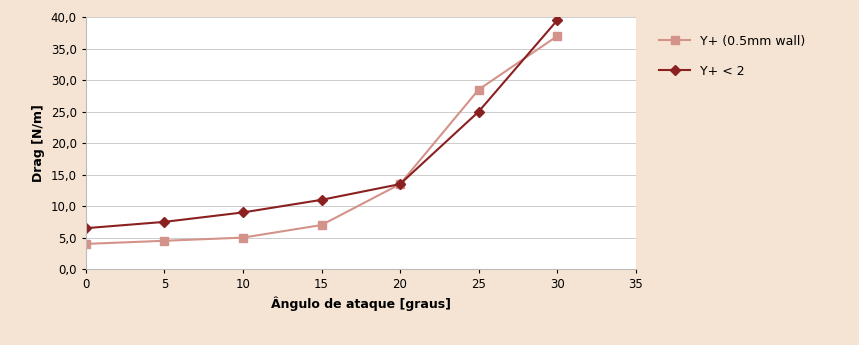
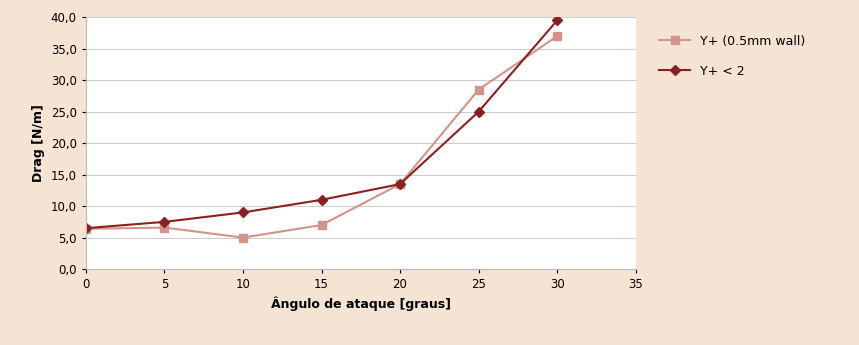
Y+ (0.5mm wall)/0: 4,0 -> 6,4
Y+ (0.5mm wall)/5: 4,5 -> 6,6
